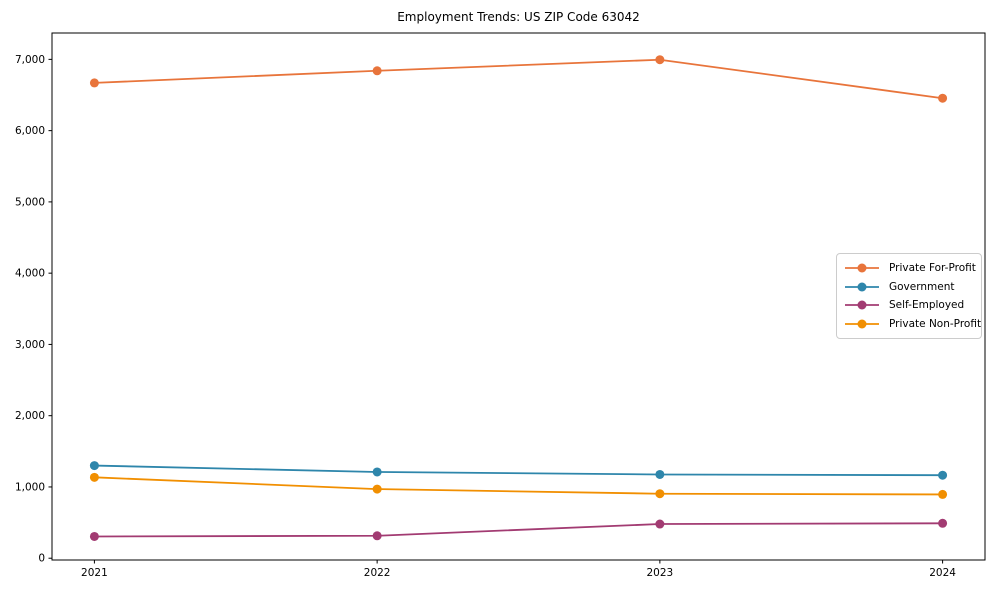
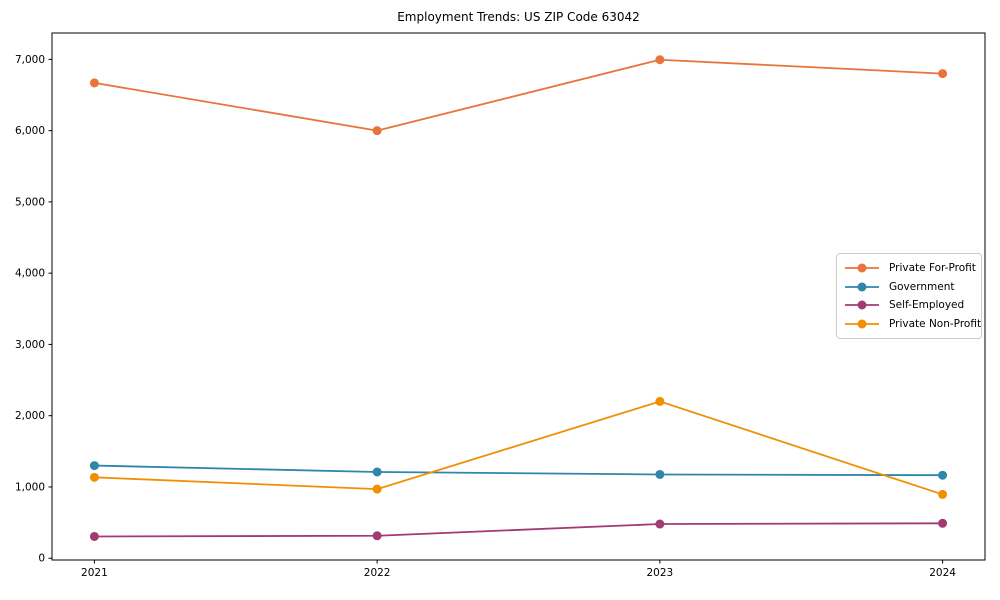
Private For-Profit/2022: 6800 -> 6000
Private Non-Profit/2023: 900 -> 2200
Private For-Profit/2024: 6500 -> 6800
